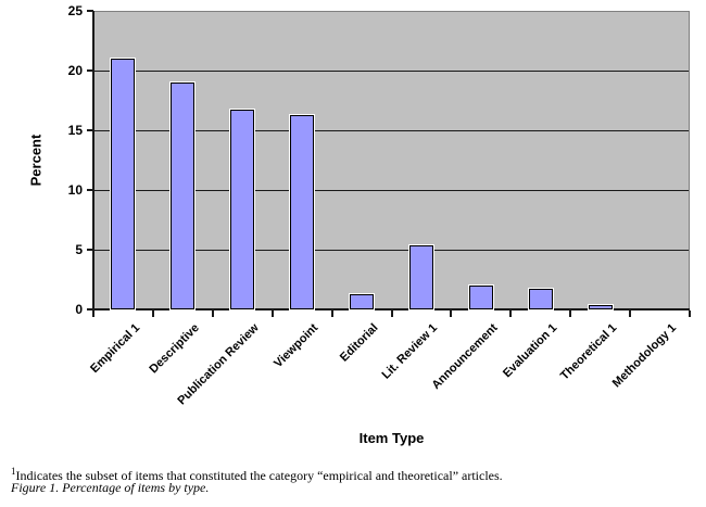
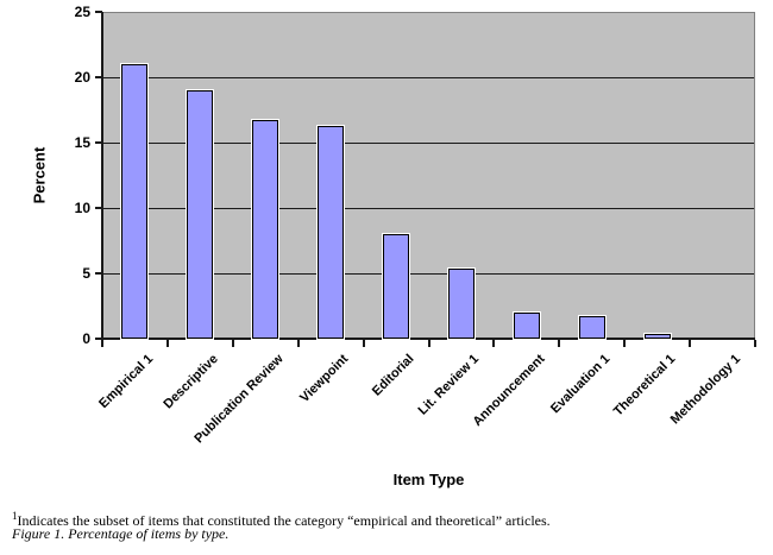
Editorial: 1.3 -> 8.0
